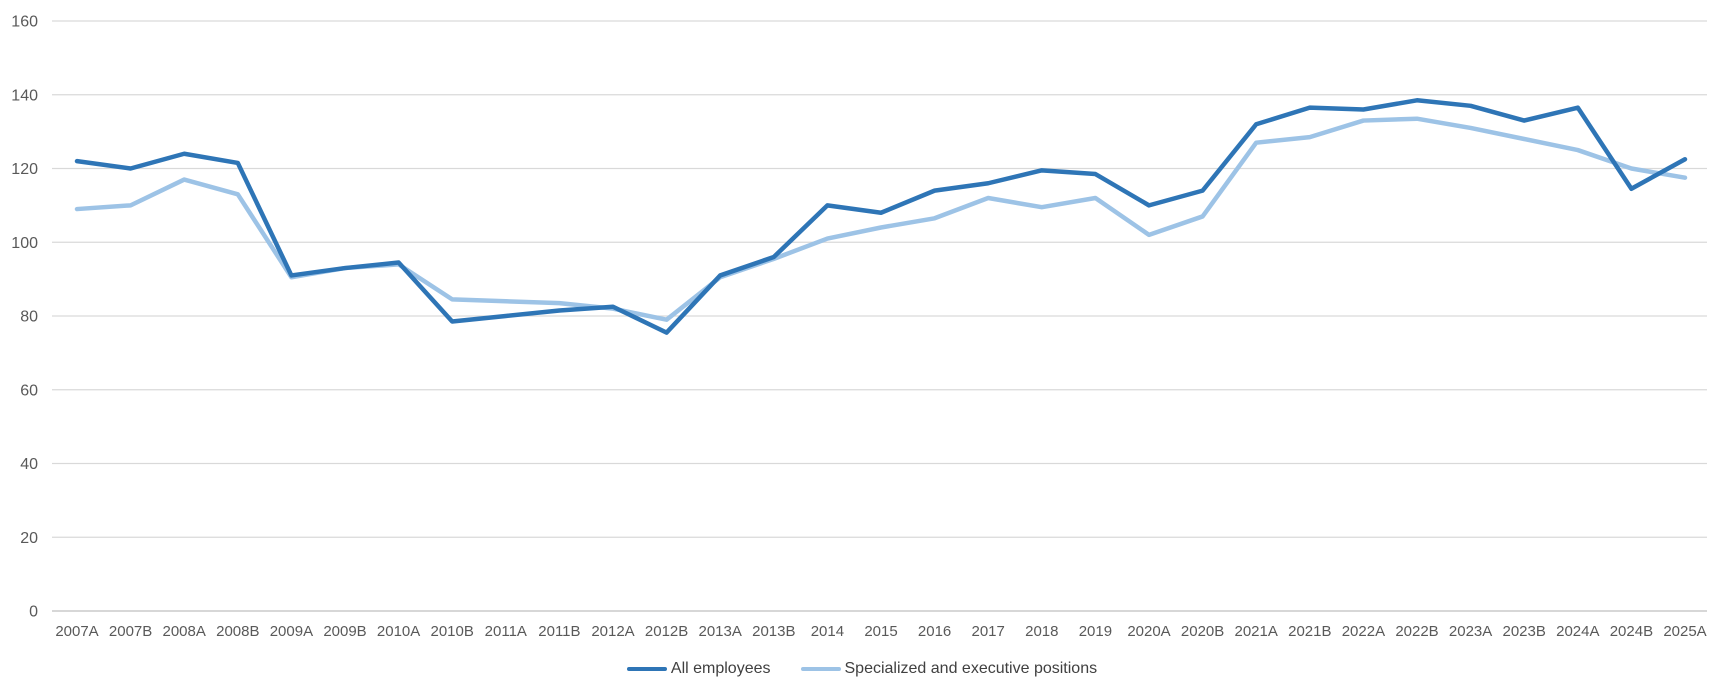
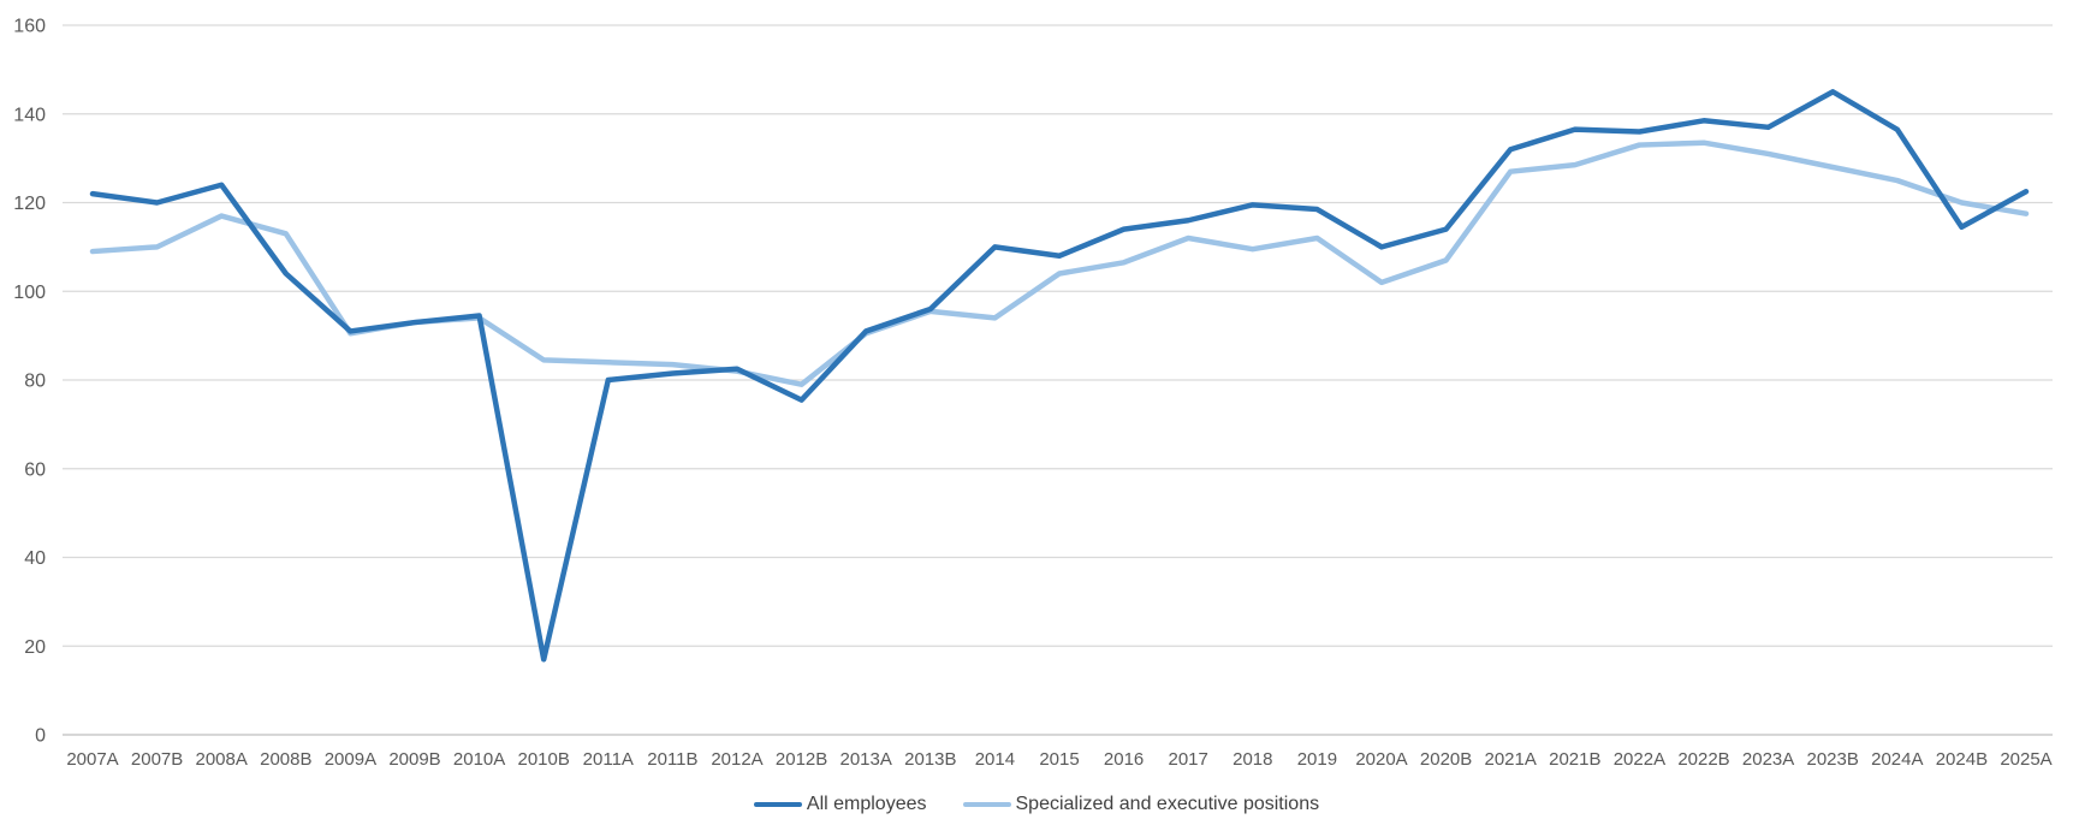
All employees/2008B: 122 -> 104
All employees/2010B: 78 -> 17
Specialized and executive positions/2014: 101 -> 94
All employees/2023B: 133 -> 145
